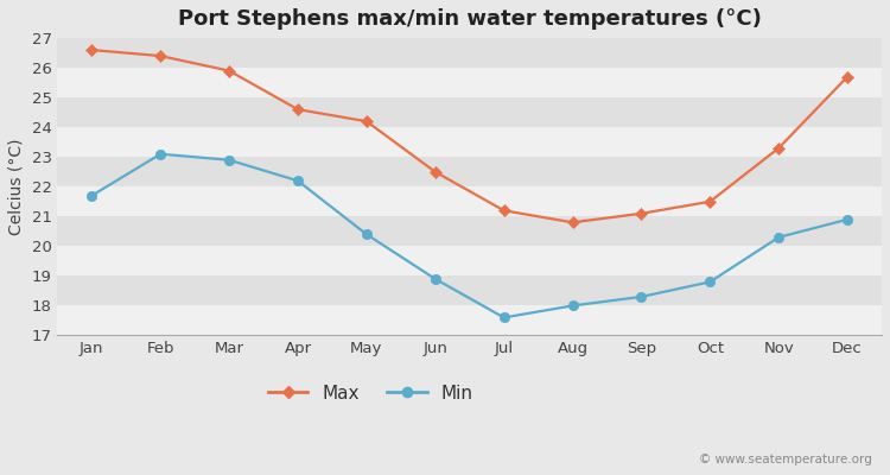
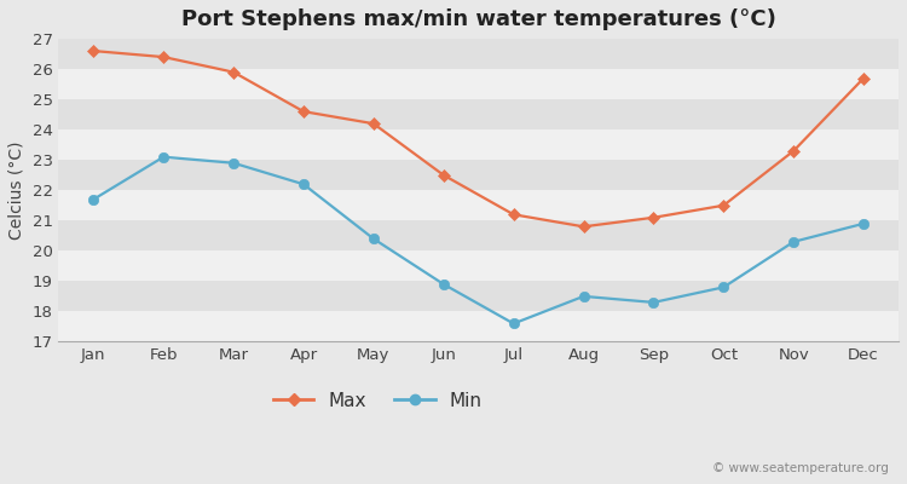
Min/Aug: 18.0 -> 18.5
